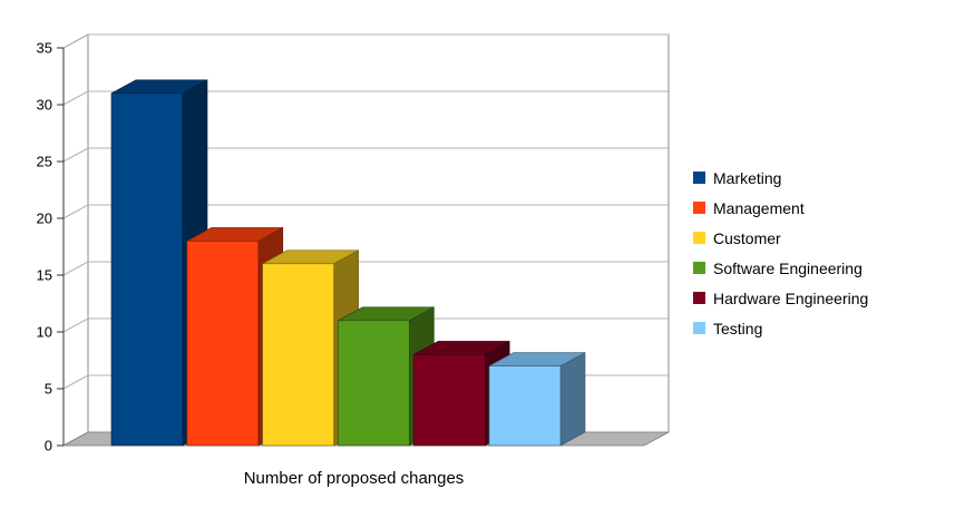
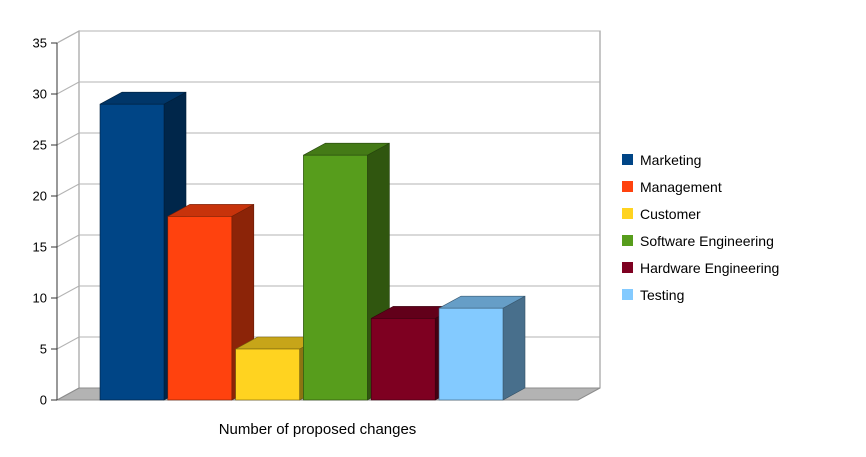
Marketing: 31 -> 29
Customer: 16 -> 5
Software Engineering: 11 -> 24
Testing: 7 -> 9
